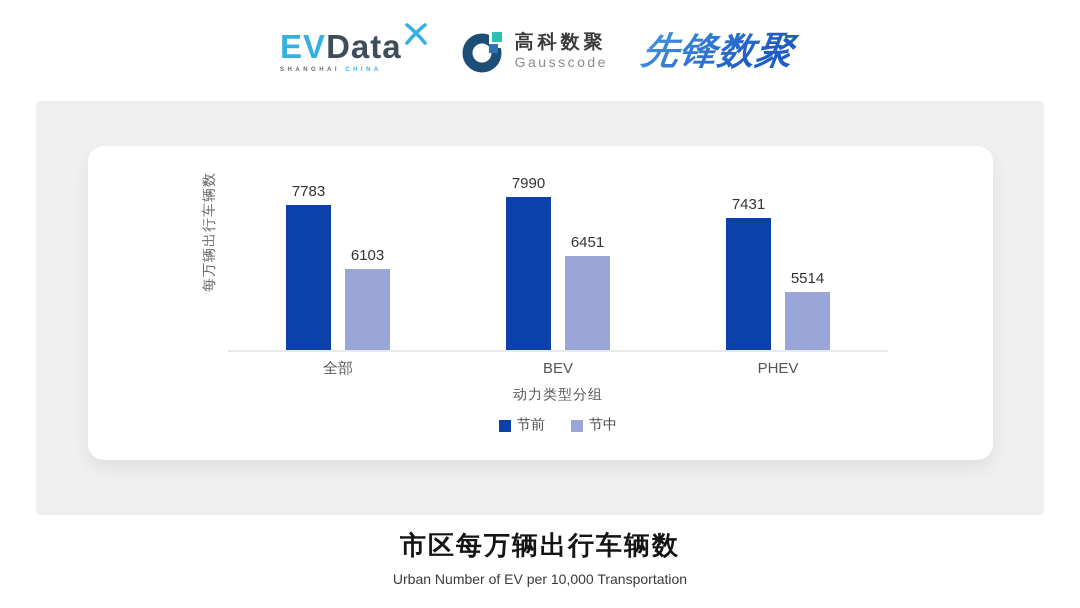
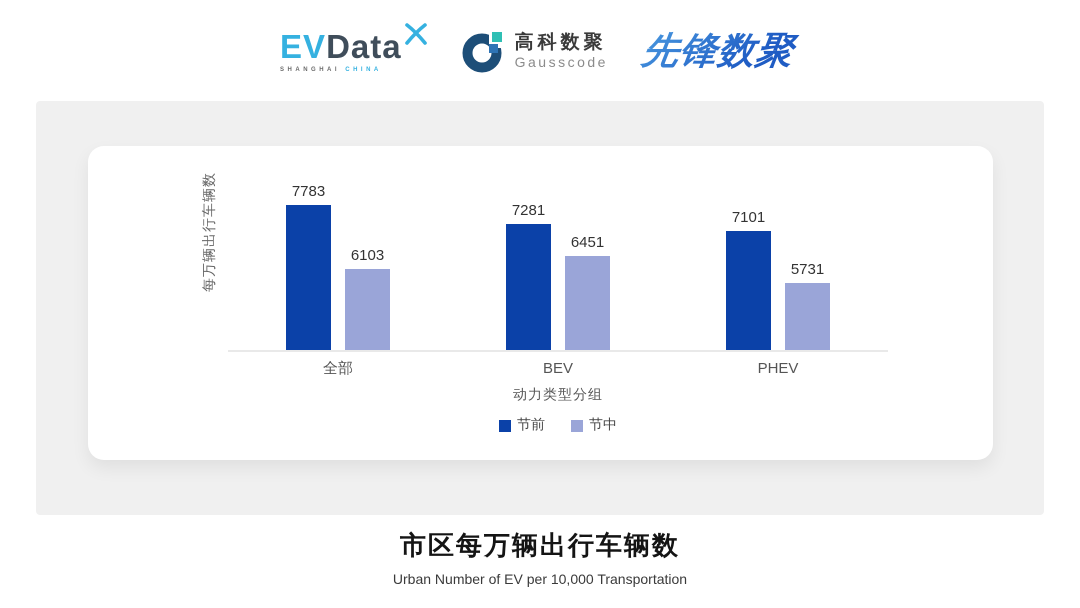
节前/BEV: 7990 -> 7281
节前/PHEV: 7431 -> 7101
节中/PHEV: 5514 -> 5731
